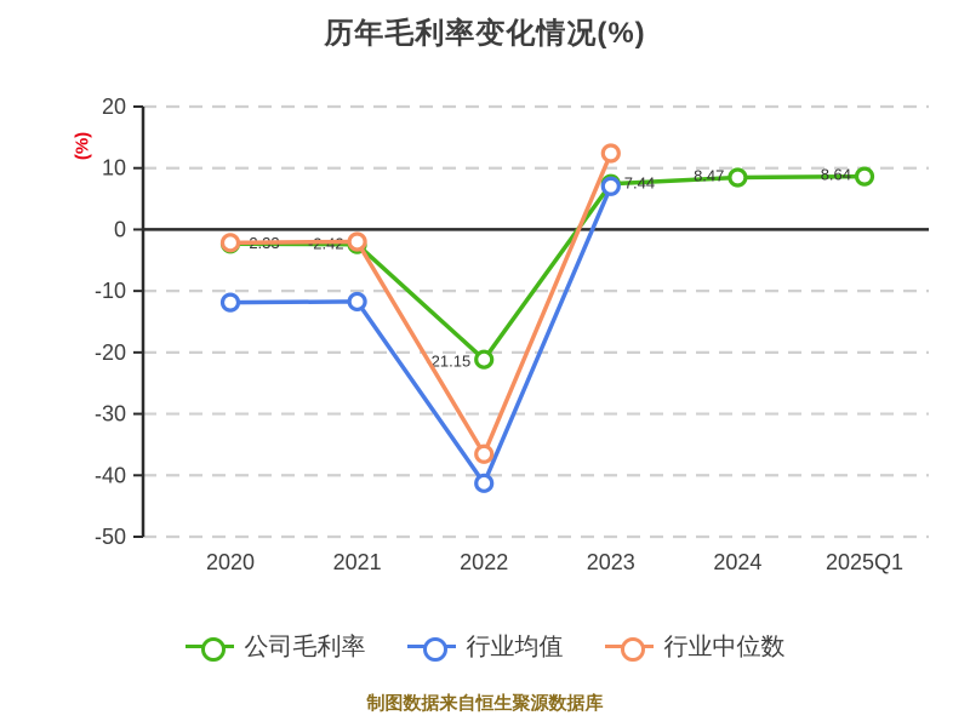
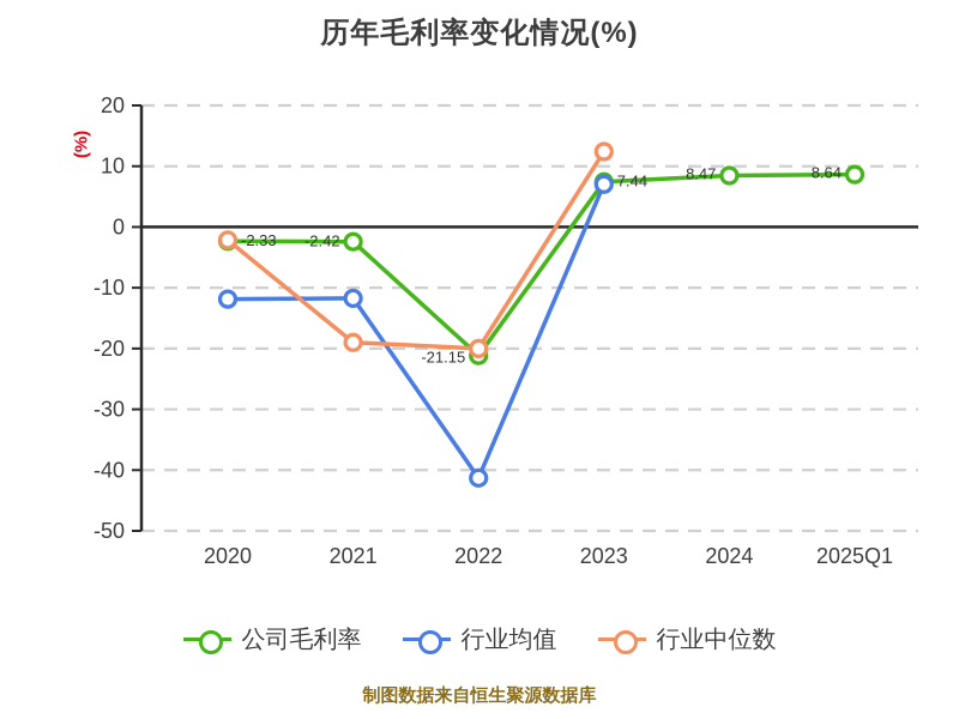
行业中位数/2021: -2 -> -19
行业中位数/2022: -37 -> -20
